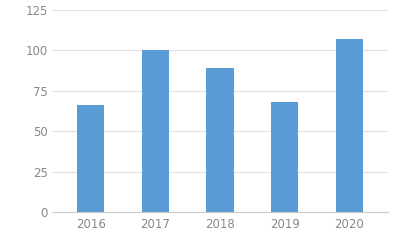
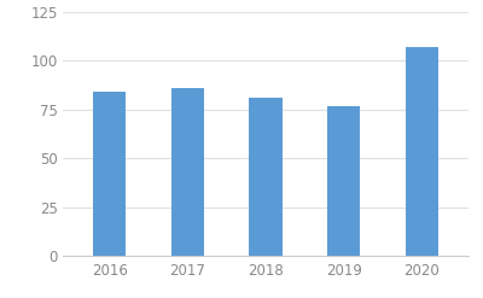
2016: 66 -> 84
2017: 100 -> 86
2018: 89 -> 81
2019: 68 -> 77
